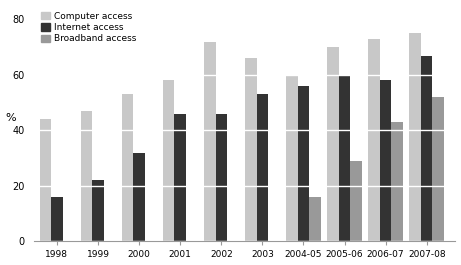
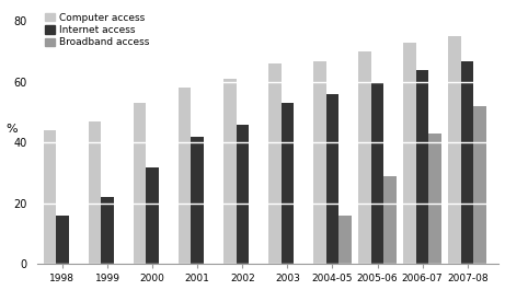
Internet access/2001: 46 -> 42
Computer access/2002: 72 -> 61
Computer access/2004-05: 60 -> 67
Internet access/2006-07: 58 -> 64
